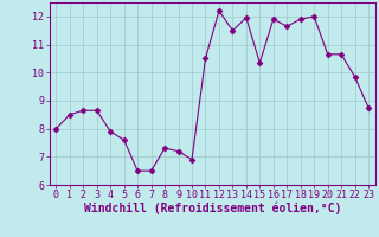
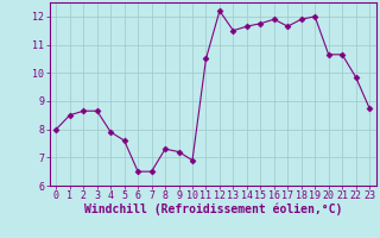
14: 11.95 -> 11.65
15: 10.35 -> 11.75
